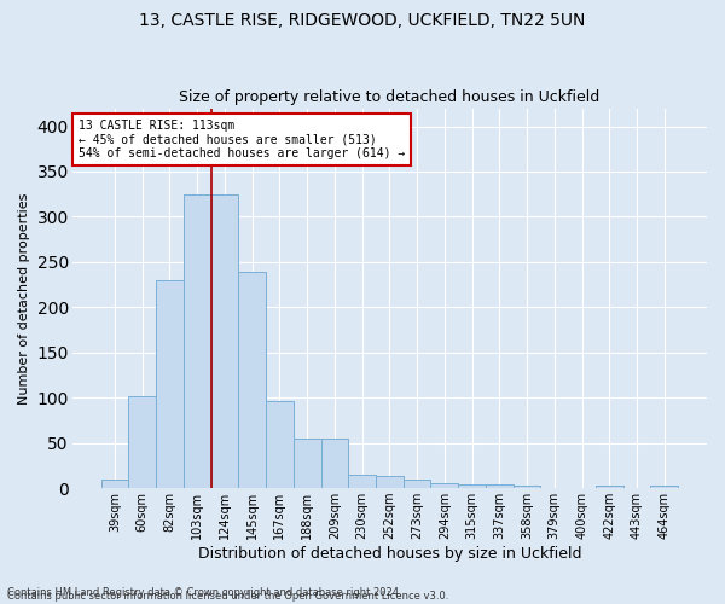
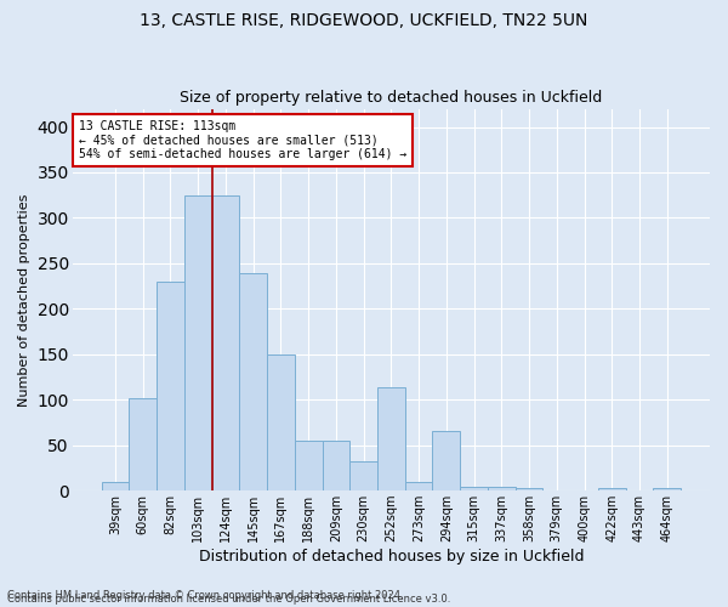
167sqm: 96 -> 150
230sqm: 15 -> 32
252sqm: 14 -> 114
294sqm: 5 -> 66
